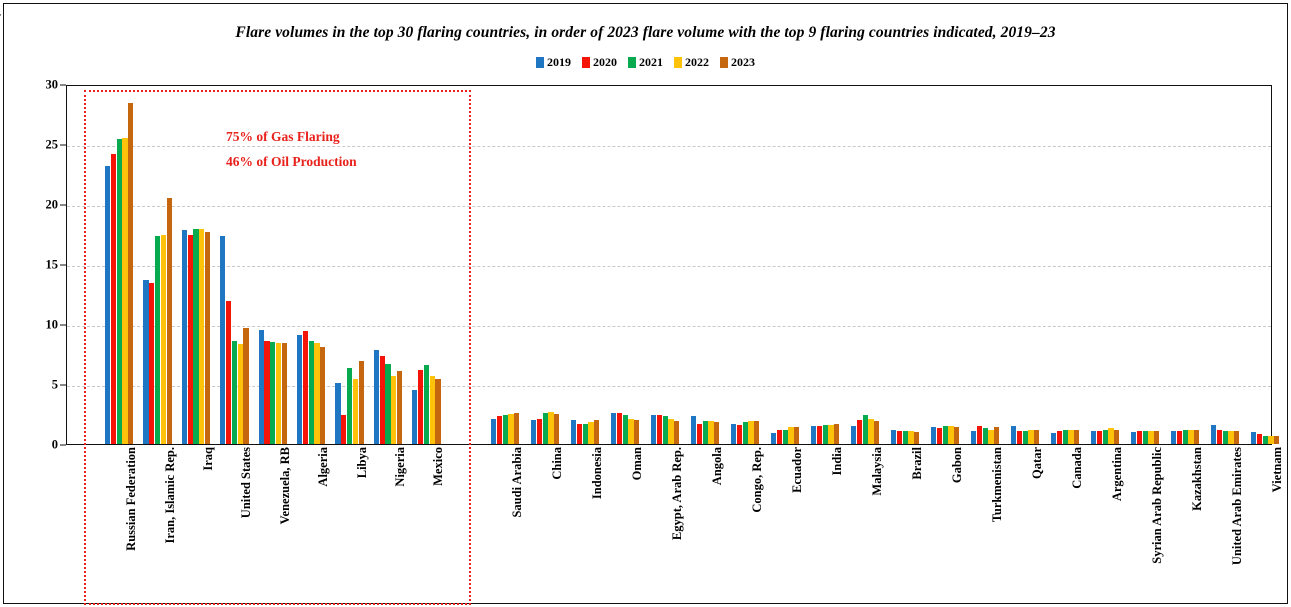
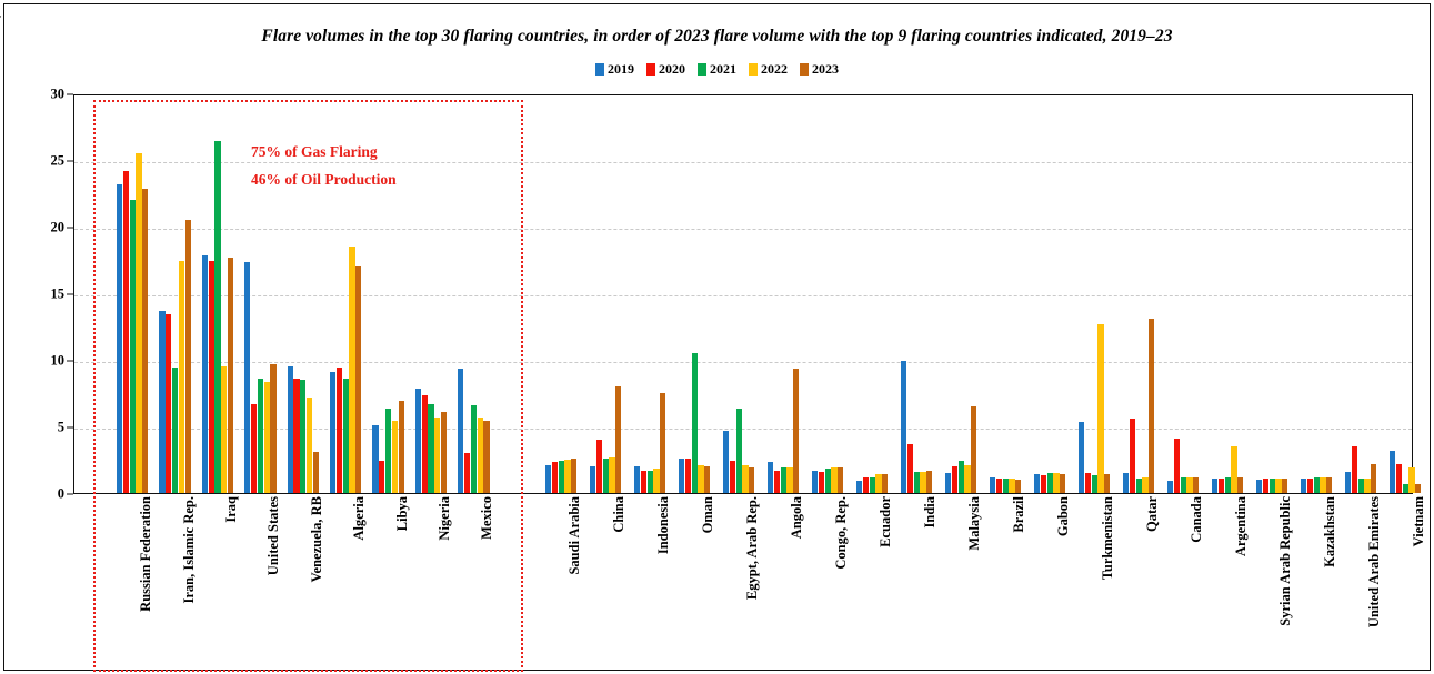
2021/Russian Federation: 25.4 -> 22.0
2023/Russian Federation: 28.4 -> 22.8
2021/Iran, Islamic Rep.: 17.3 -> 9.4
2021/Iraq: 17.9 -> 26.4
2022/Iraq: 17.9 -> 9.5
2020/United States: 11.9 -> 6.7
2022/Venezuela, RB: 8.4 -> 7.2
2023/Venezuela, RB: 8.4 -> 3.1
2022/Algeria: 8.4 -> 18.5
2023/Algeria: 8.1 -> 17.0
2019/Mexico: 4.5 -> 9.3
2020/Mexico: 6.2 -> 3.0
2020/China: 2.1 -> 4.0
2023/China: 2.5 -> 8.0
2023/Indonesia: 2.0 -> 7.5
2021/Oman: 2.4 -> 10.5
2019/Egypt, Arab Rep.: 2.4 -> 4.7
2021/Egypt, Arab Rep.: 2.3 -> 6.3
2023/Angola: 1.8 -> 9.3
2019/India: 1.5 -> 9.9
2020/India: 1.5 -> 3.7
2023/Malaysia: 1.9 -> 6.5
2019/Turkmenistan: 1.1 -> 5.3
2022/Turkmenistan: 1.2 -> 12.7
2020/Qatar: 1.1 -> 5.6
2023/Qatar: 1.2 -> 13.1
2020/Canada: 1.1 -> 4.1
2022/Argentina: 1.3 -> 3.5
2020/United Arab Emirates: 1.2 -> 3.5
2023/United Arab Emirates: 1.1 -> 2.2
2019/Vietnam: 1.0 -> 3.2
2020/Vietnam: 0.8 -> 2.2
2022/Vietnam: 0.7 -> 1.9
